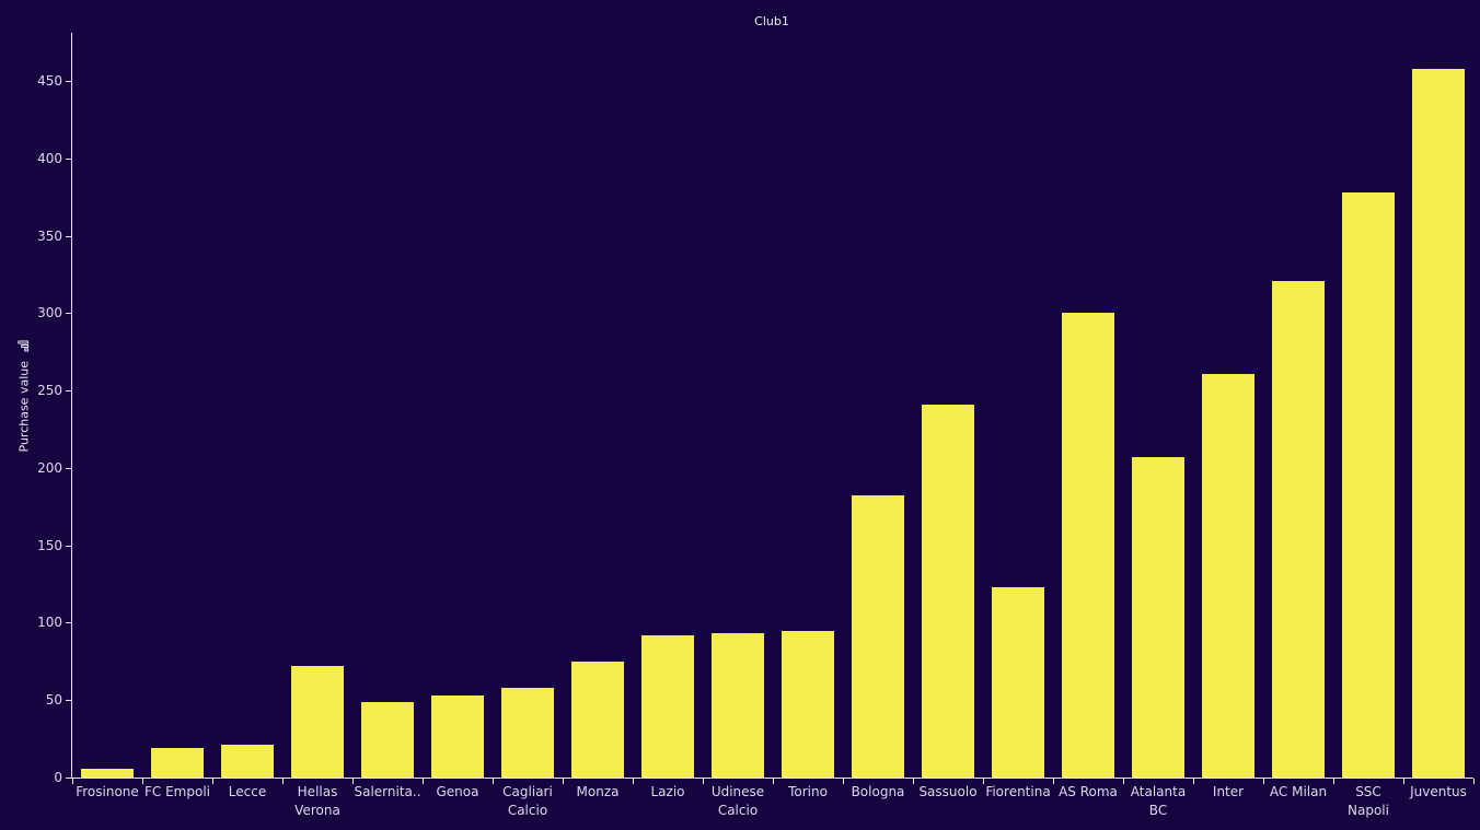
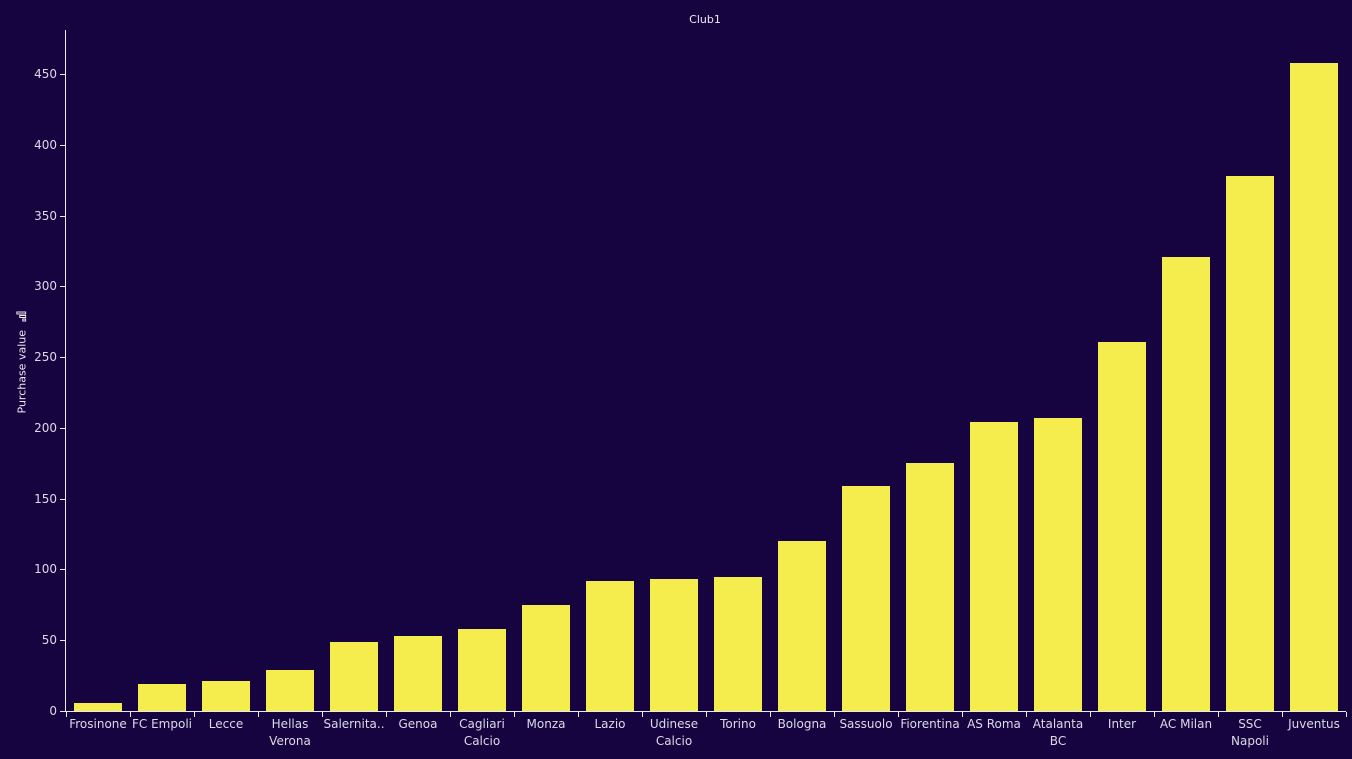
Hellas Verona: 72 -> 29
Bologna: 182 -> 120
Sassuolo: 241 -> 159
Fiorentina: 123 -> 175
AS Roma: 300 -> 204
